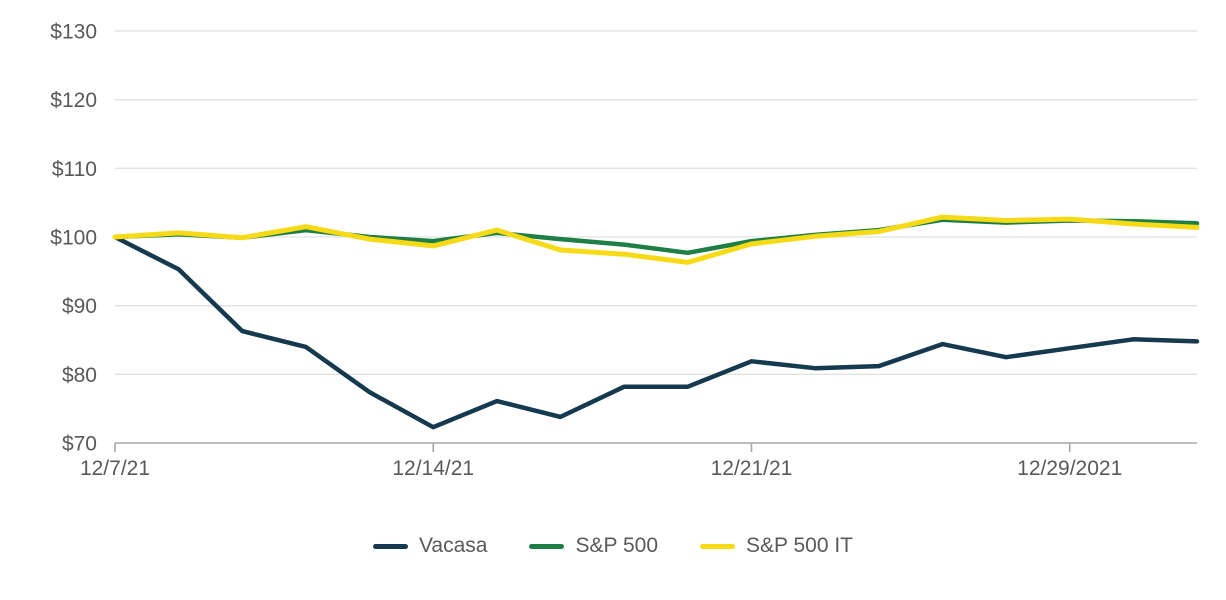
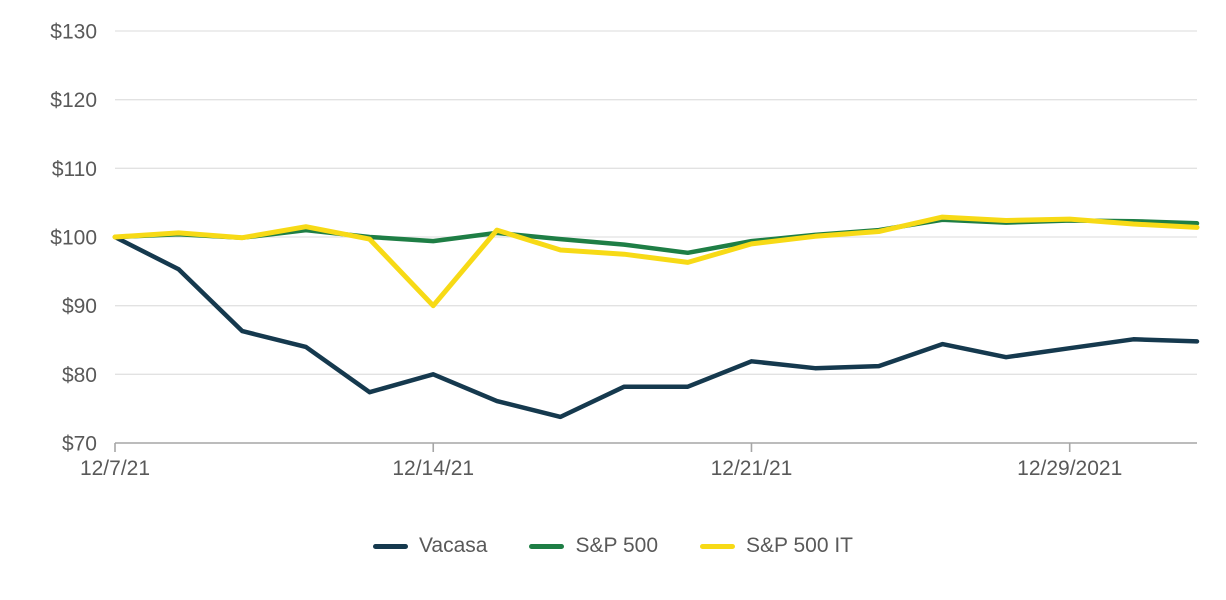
Vacasa/12/14/21: $72 -> $80
S&P 500 IT/12/14/21: $99 -> $90
